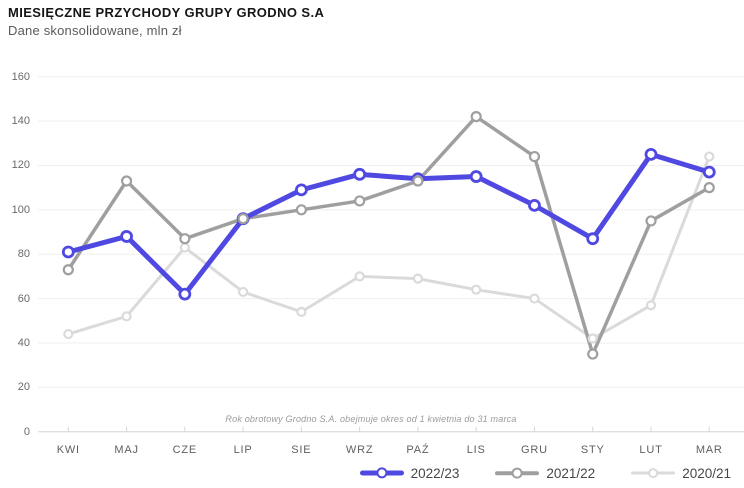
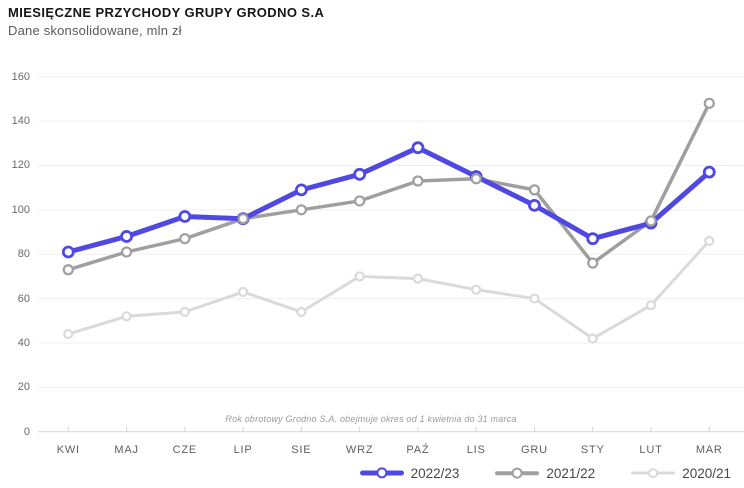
2021/22/MAJ: 113 -> 81
2022/23/CZE: 62 -> 97
2020/21/CZE: 83 -> 54
2022/23/PAŹ: 114 -> 128
2021/22/LIS: 142 -> 114
2021/22/GRU: 124 -> 109
2021/22/STY: 35 -> 76
2022/23/LUT: 125 -> 94
2021/22/MAR: 110 -> 148
2020/21/MAR: 124 -> 86
